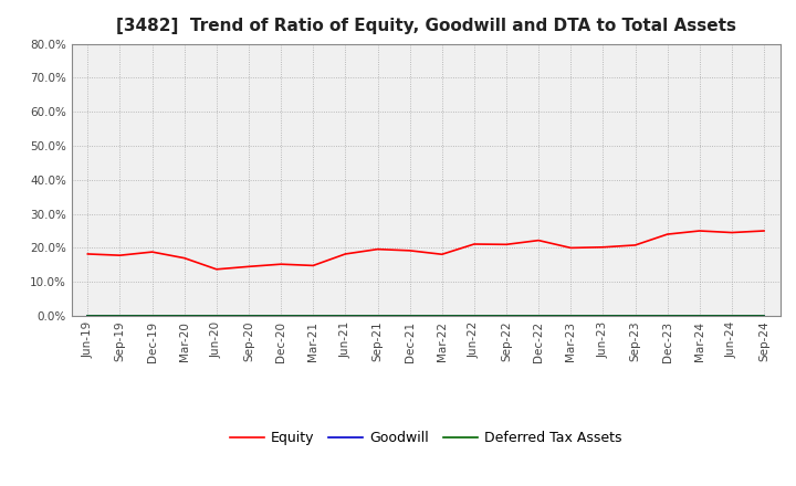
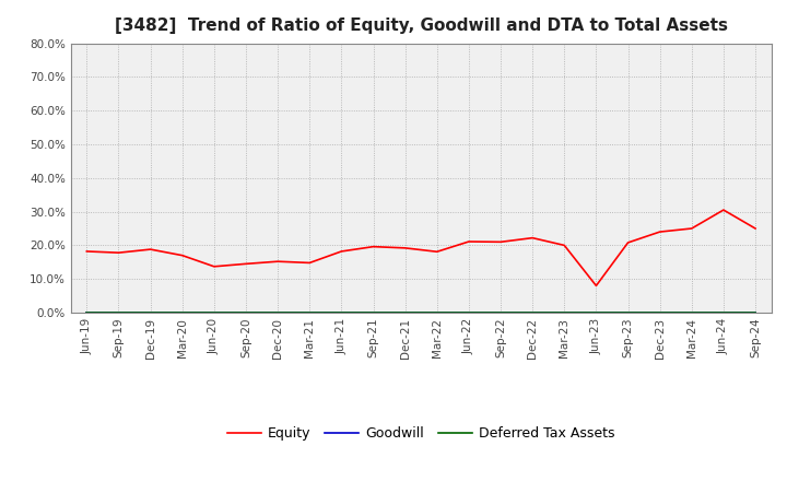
Equity/Jun-23: 20.2% -> 8.0%
Equity/Jun-24: 24.5% -> 30.5%
